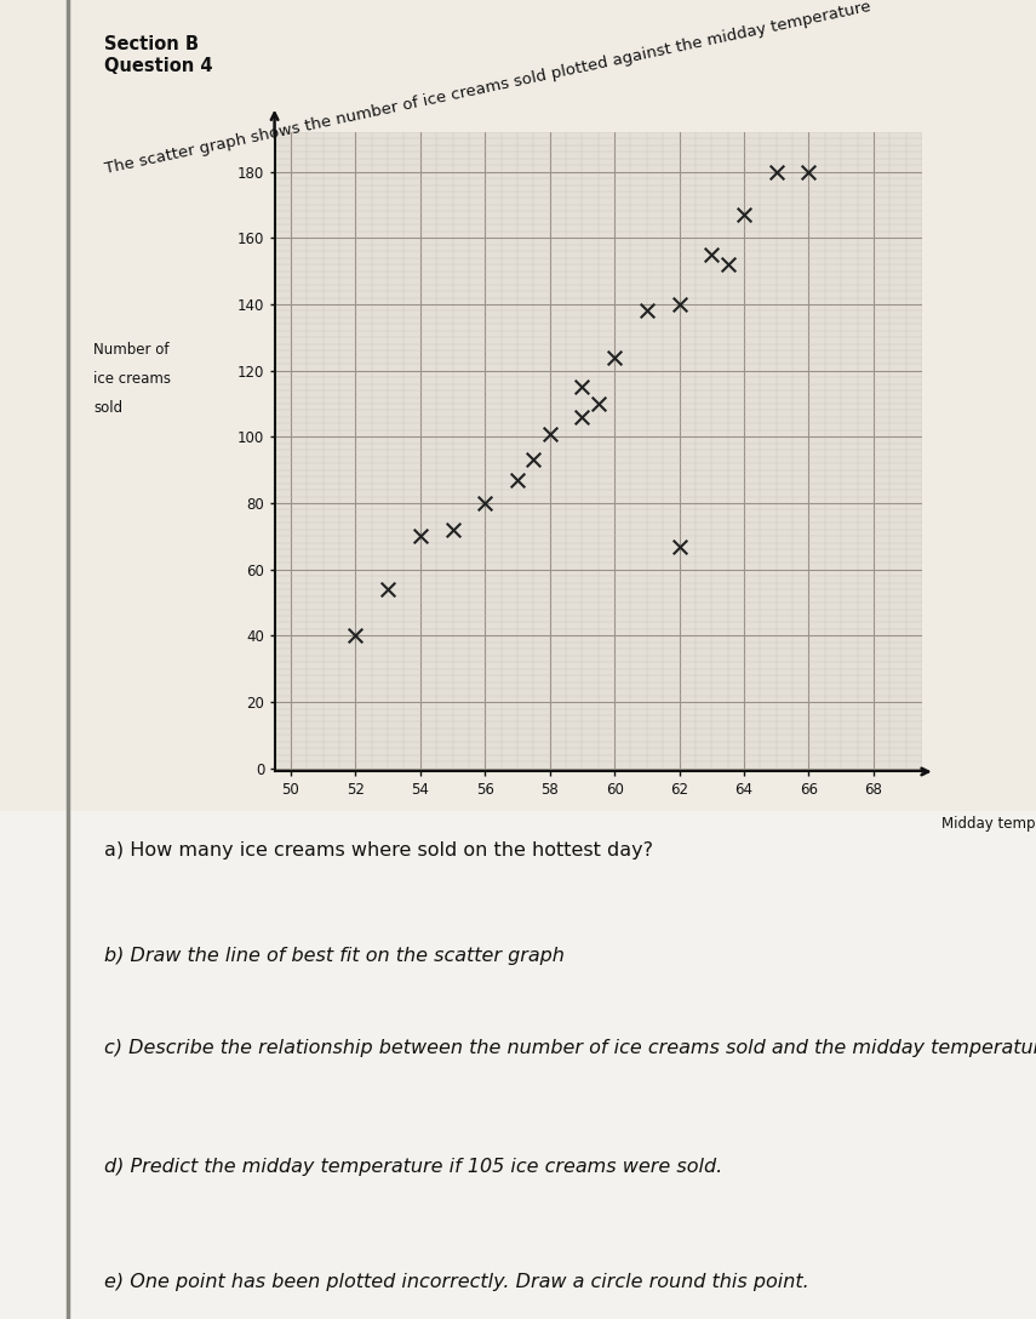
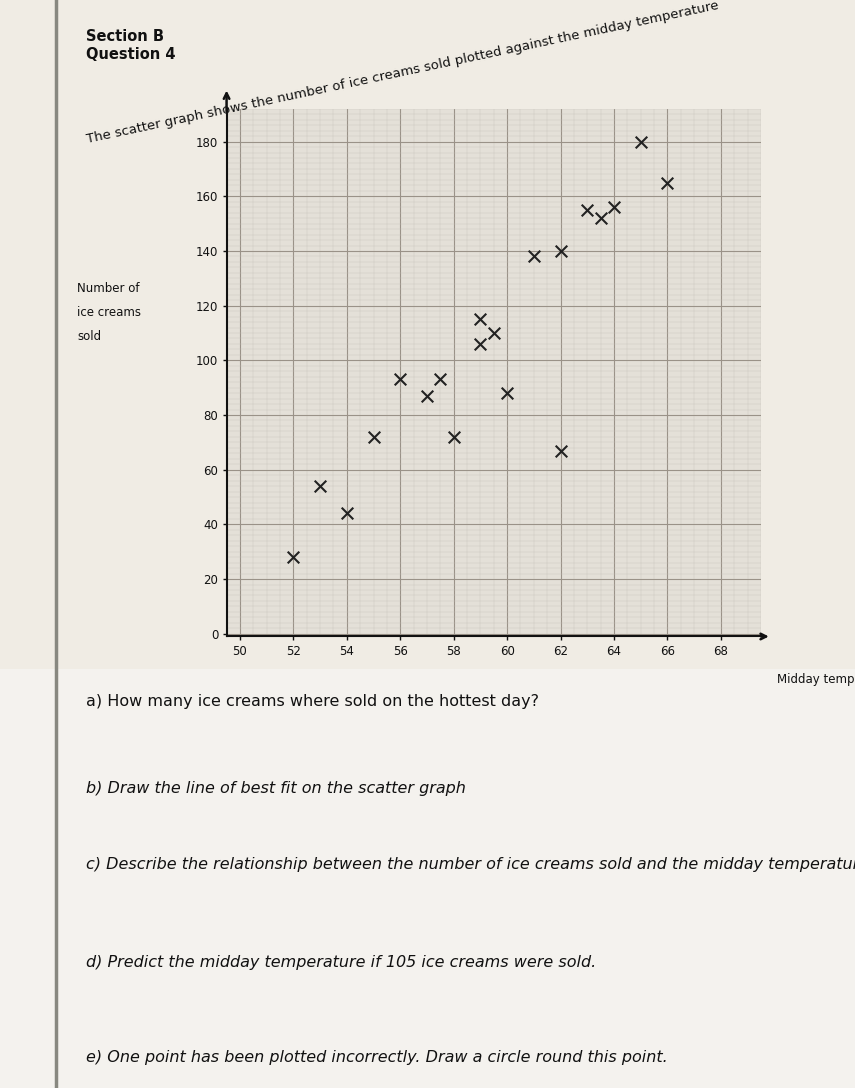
52: 40 -> 28
54: 70 -> 44
56: 80 -> 93
58: 101 -> 72
60: 124 -> 88
64: 167 -> 156
66: 180 -> 165
